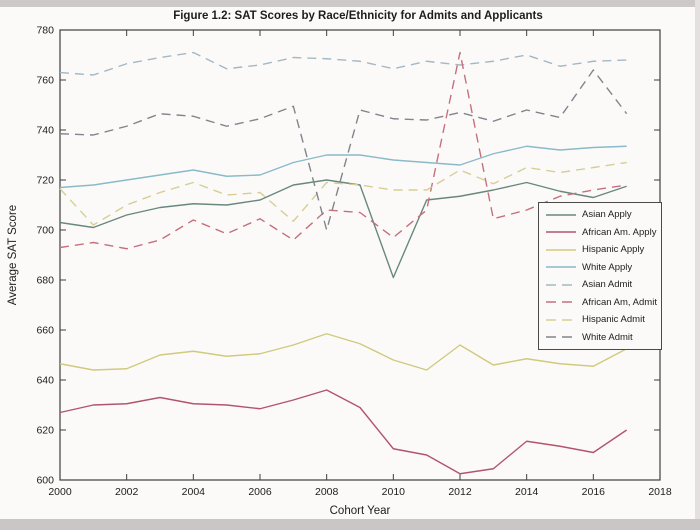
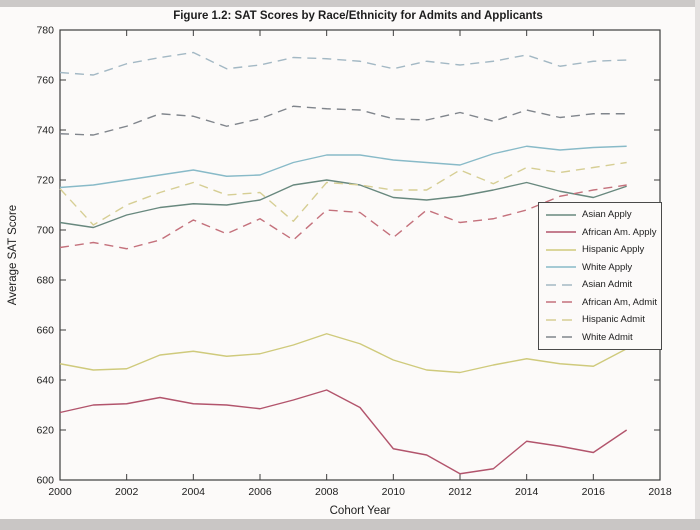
White Admit/2008: 700 -> 748
Asian Apply/2010: 681 -> 713
Hispanic Apply/2012: 654 -> 643
African Am, Admit/2012: 771 -> 703
White Admit/2016: 764 -> 746
